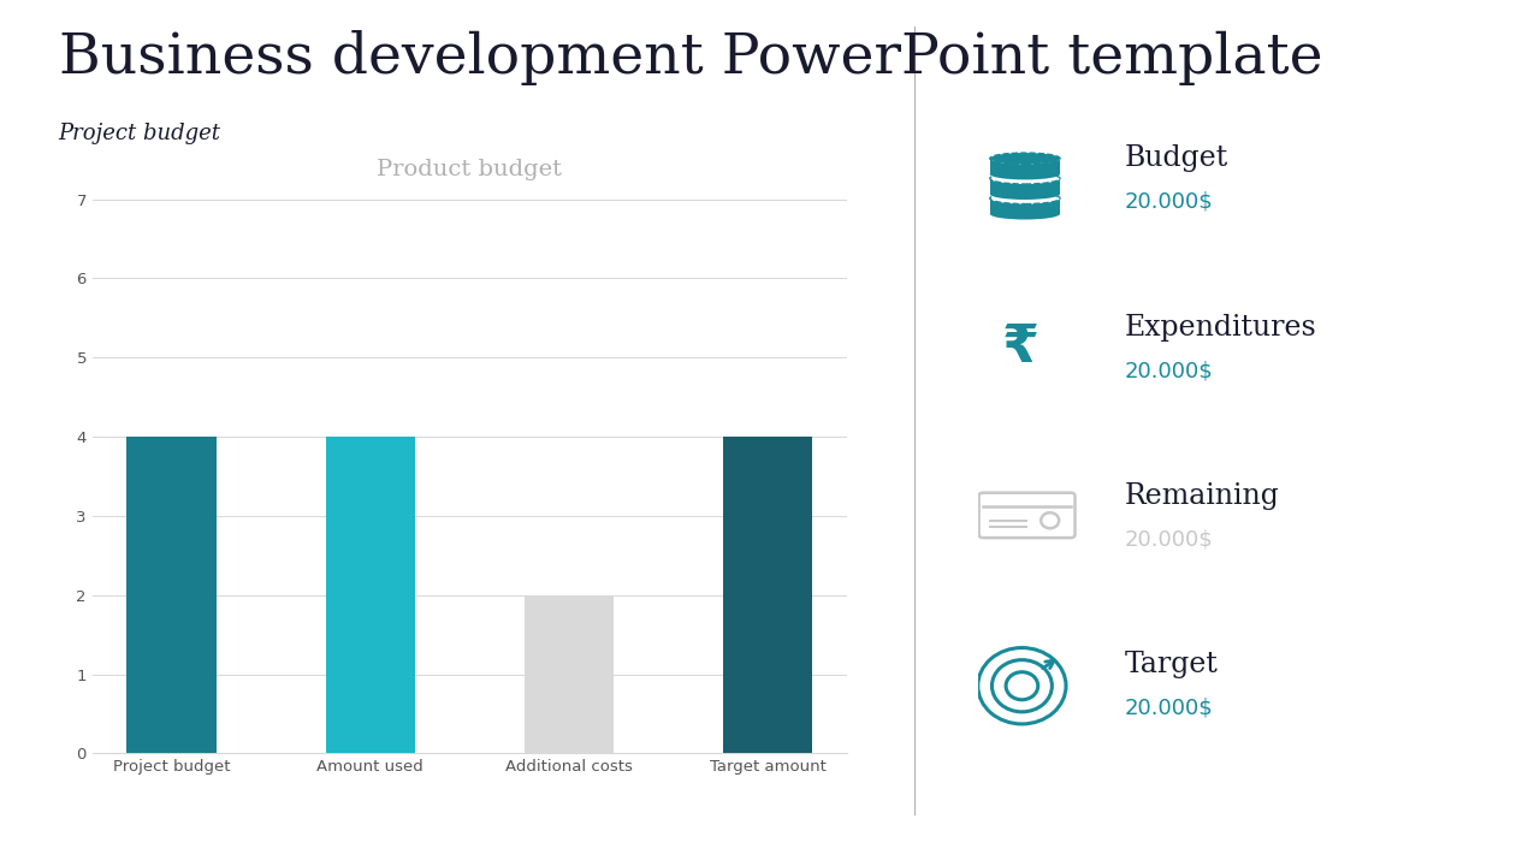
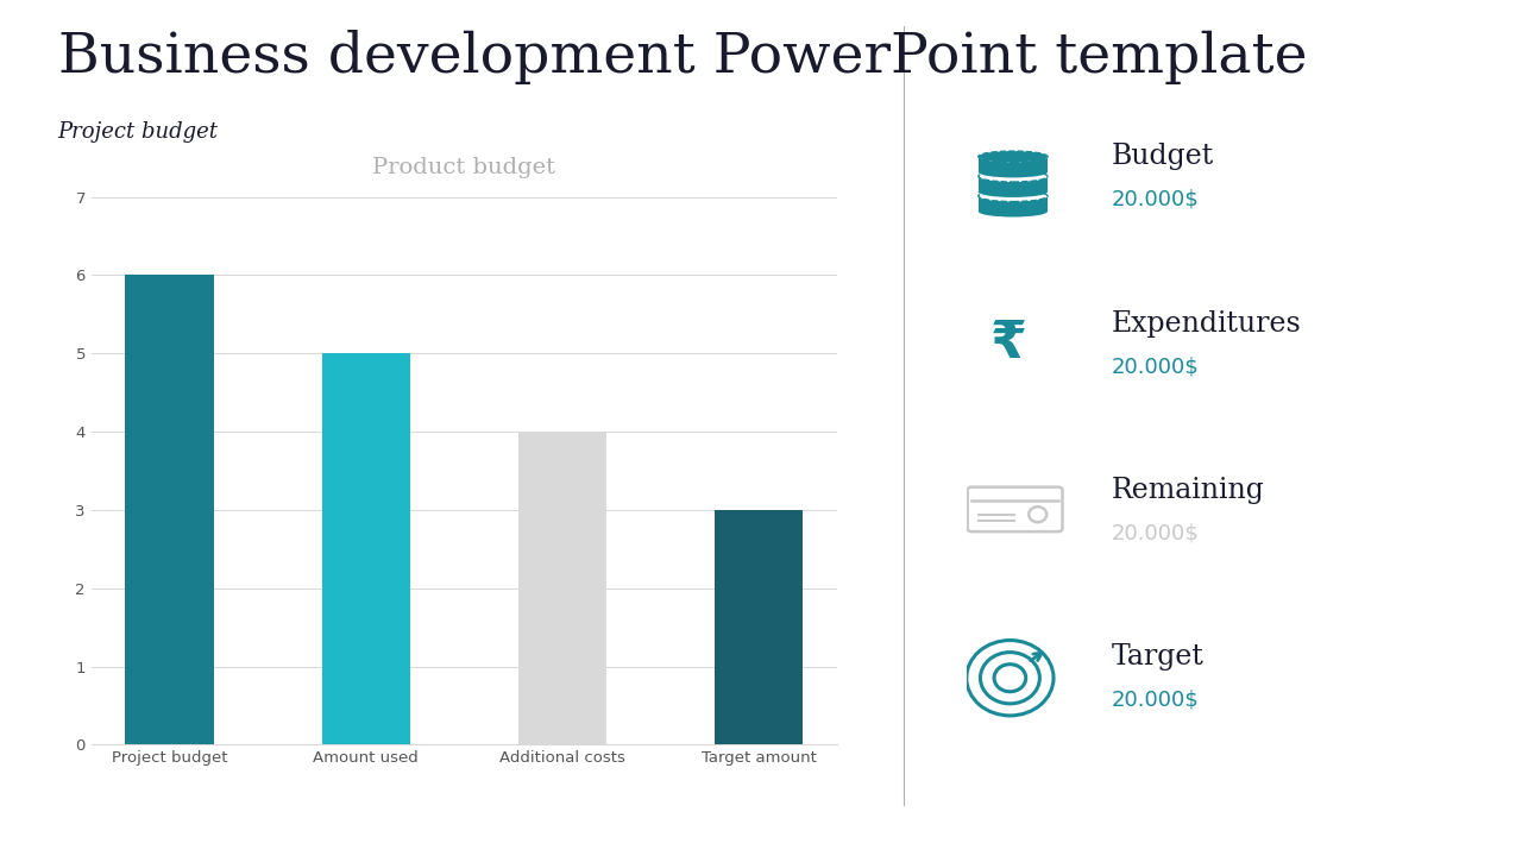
Project budget: 4 -> 6
Amount used: 4 -> 5
Additional costs: 2 -> 4
Target amount: 4 -> 3
